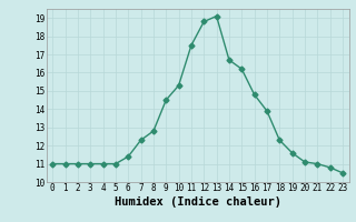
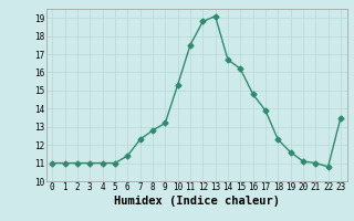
9: 14.5 -> 13.2
23: 10.5 -> 13.5
